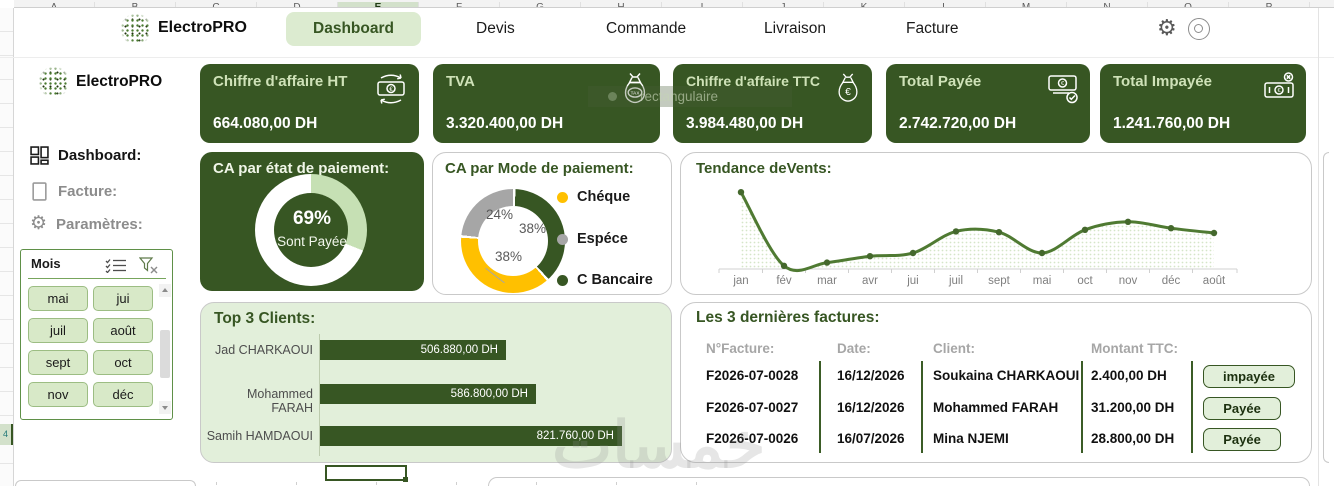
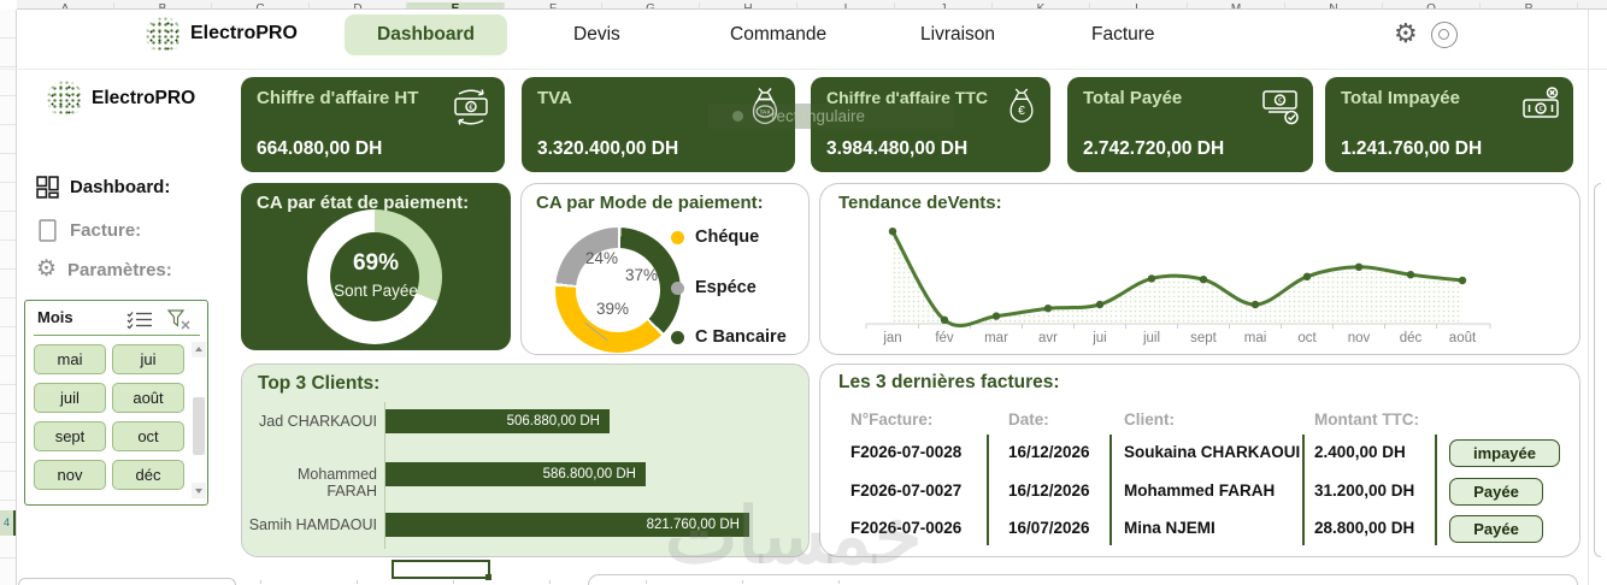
CA par Mode de paiement:/C Bancaire: 38% -> 37%
CA par Mode de paiement:/Chéque: 38% -> 39%
